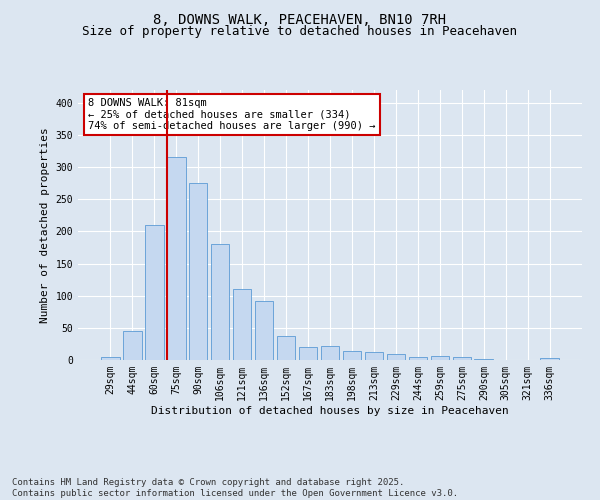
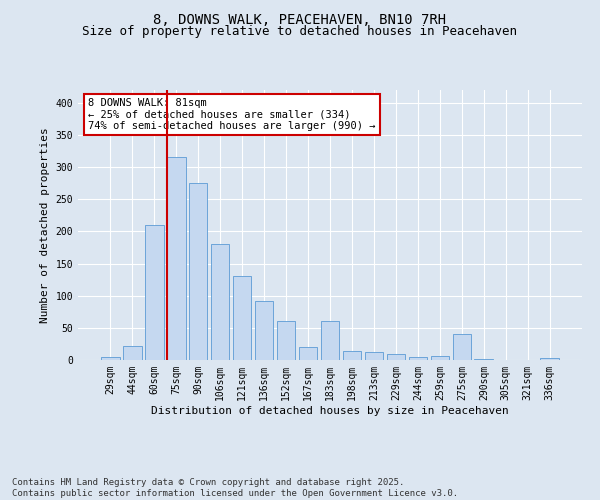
44sqm: 45 -> 22
121sqm: 110 -> 130
152sqm: 38 -> 60
183sqm: 22 -> 60
275sqm: 4 -> 40
